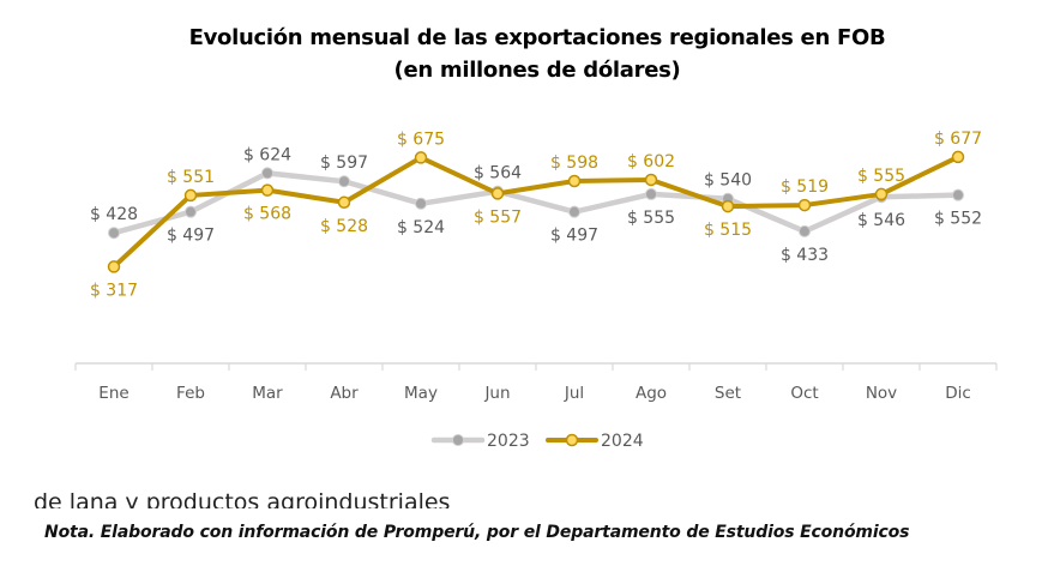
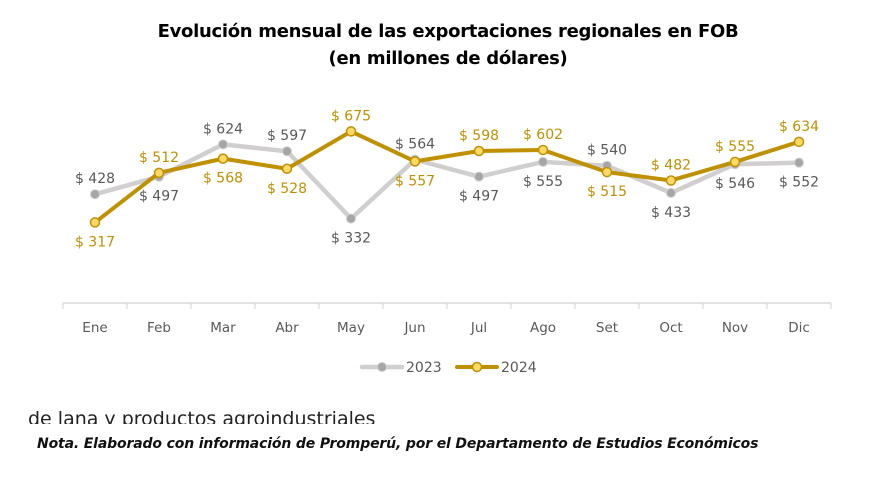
2024/Feb: 551 -> 512
2023/May: 524 -> 332
2024/Oct: 519 -> 482
2024/Dic: 677 -> 634
